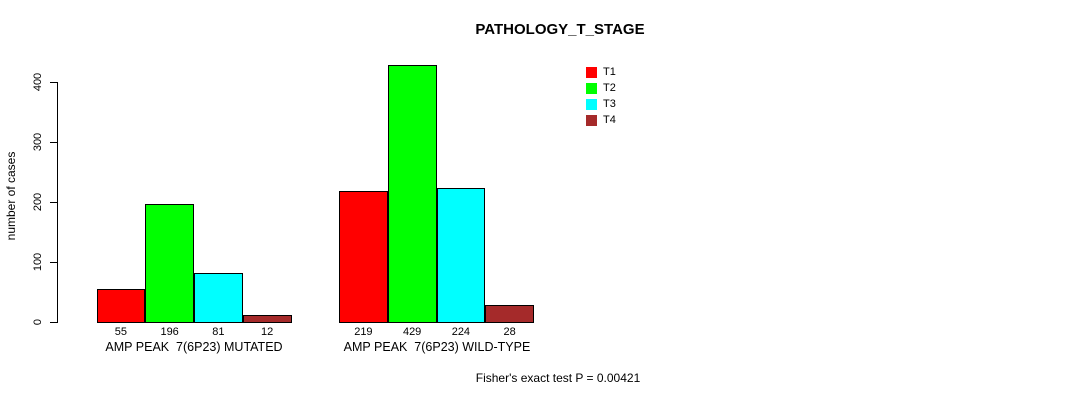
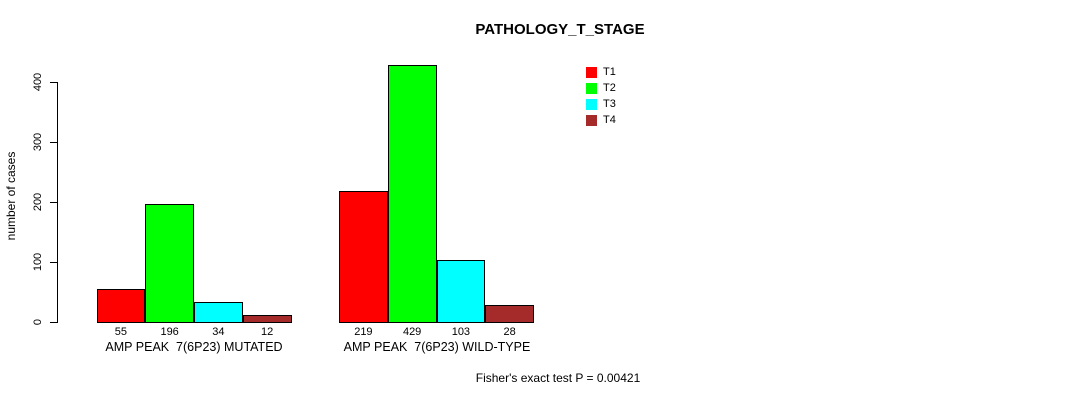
T3/AMP PEAK 7(6P23) MUTATED: 81 -> 34
T3/AMP PEAK 7(6P23) WILD-TYPE: 224 -> 103
